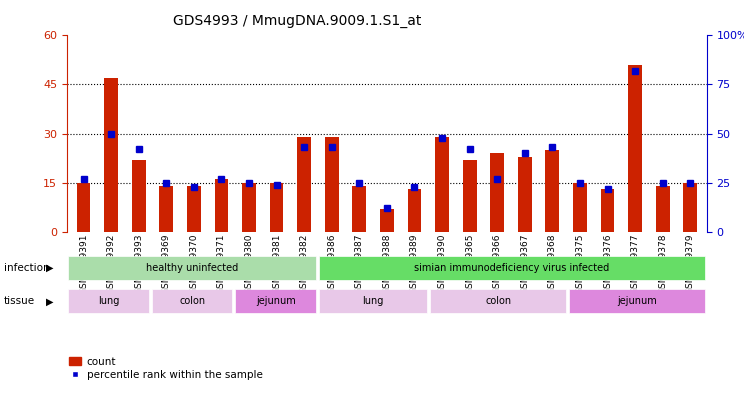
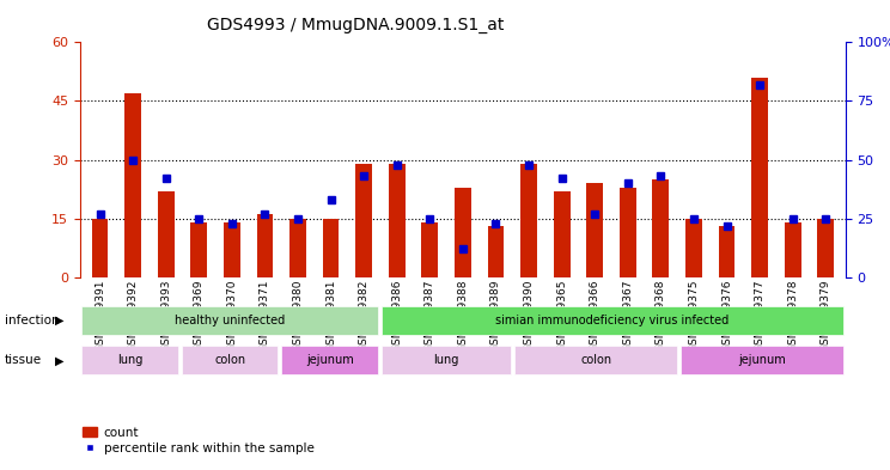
percentile rank within the sample/GSM1249381: 24 -> 33
percentile rank within the sample/GSM1249386: 43 -> 48
count/GSM1249388: 7 -> 23
